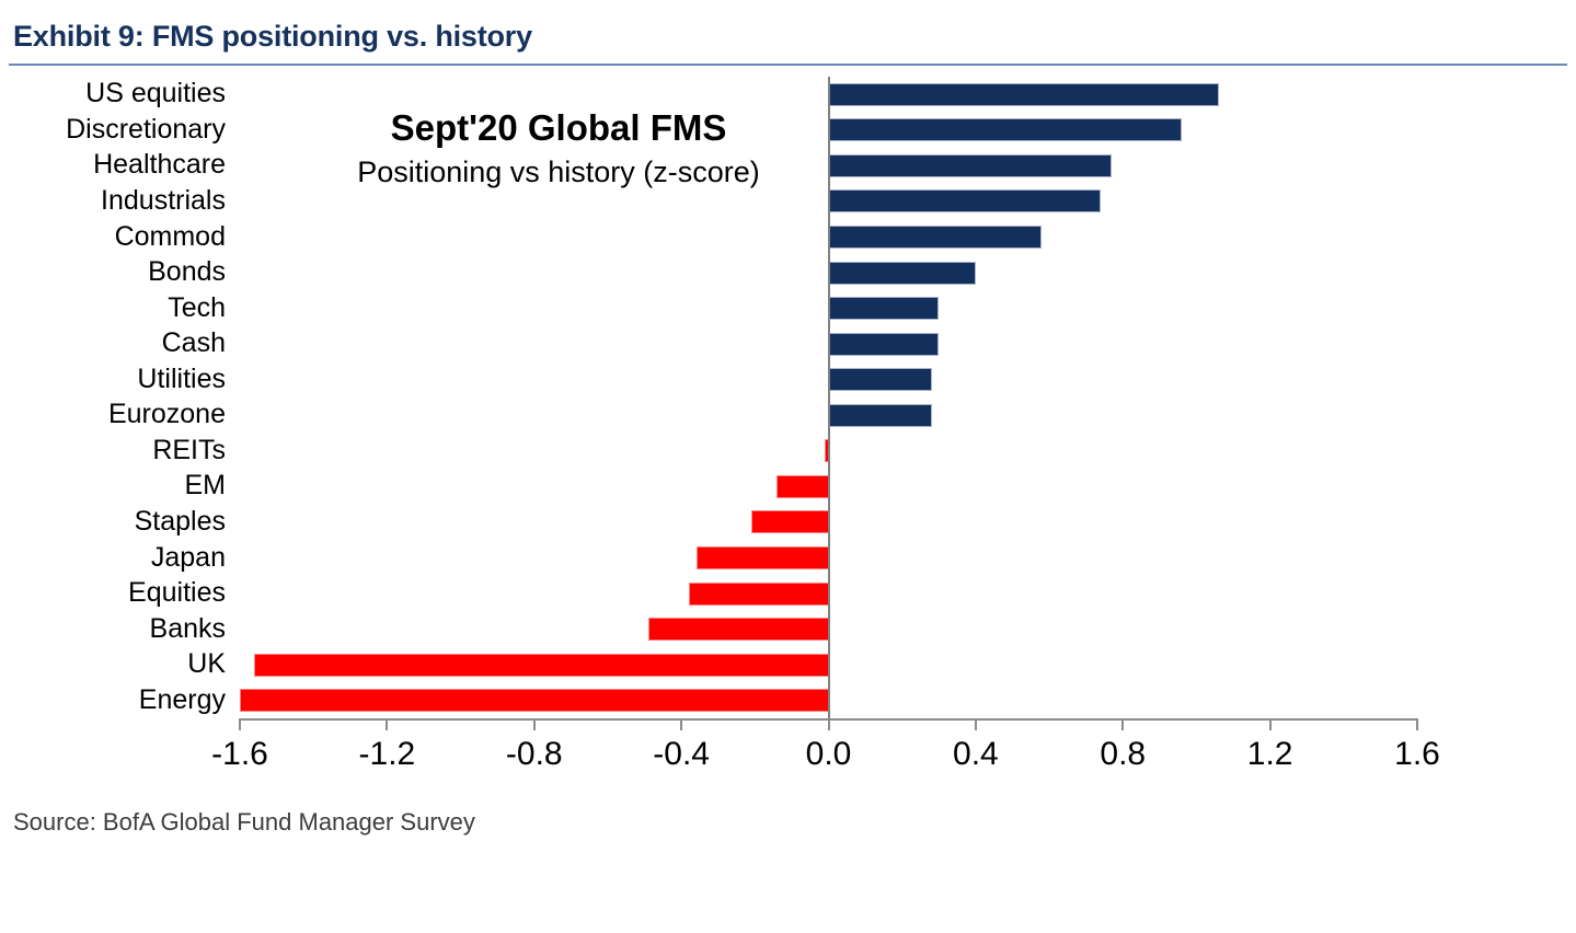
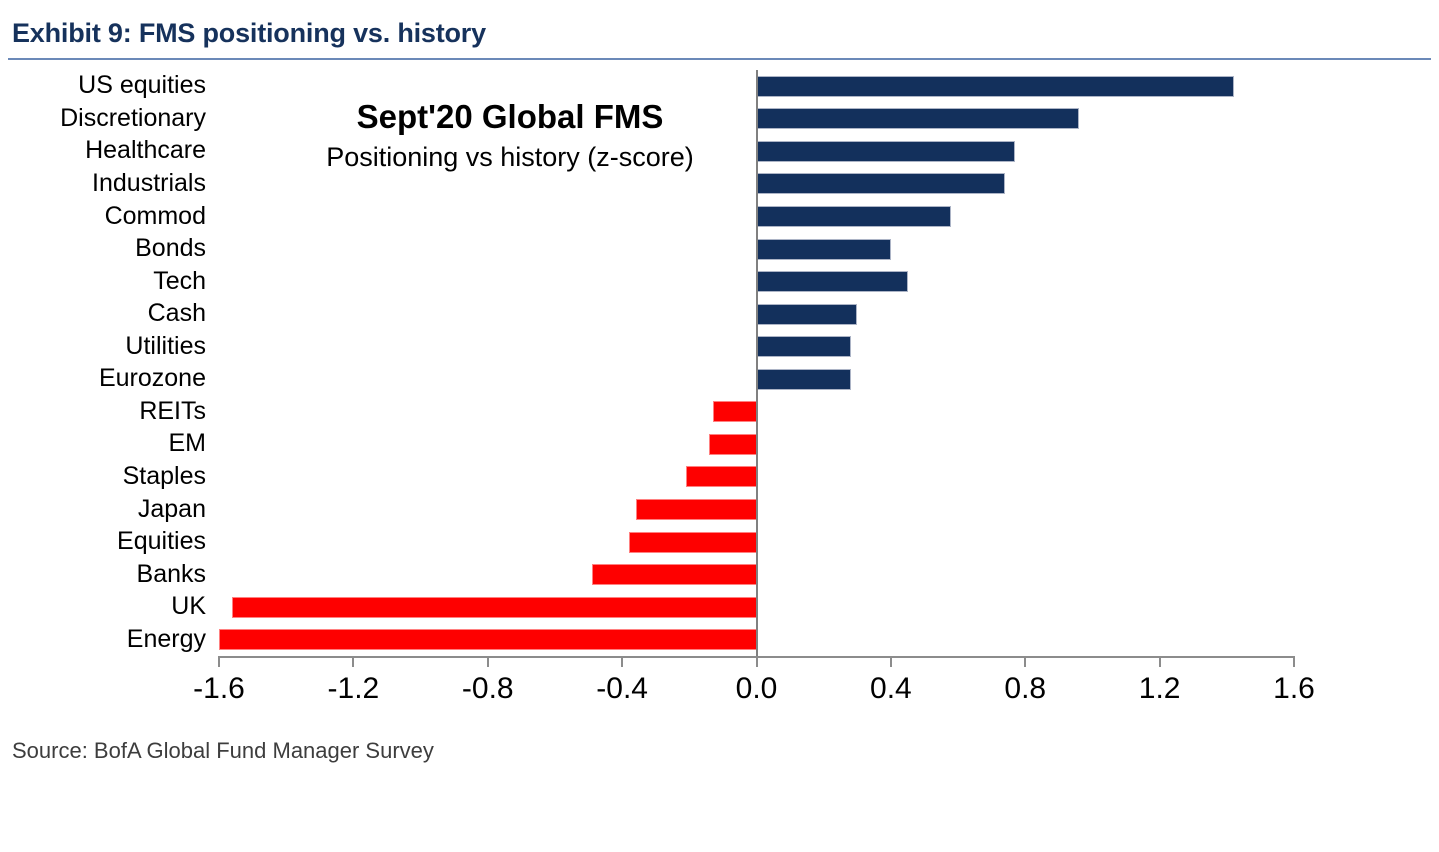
US equities: 1.06 -> 1.42
Tech: 0.30 -> 0.45
REITs: -0.01 -> -0.13
